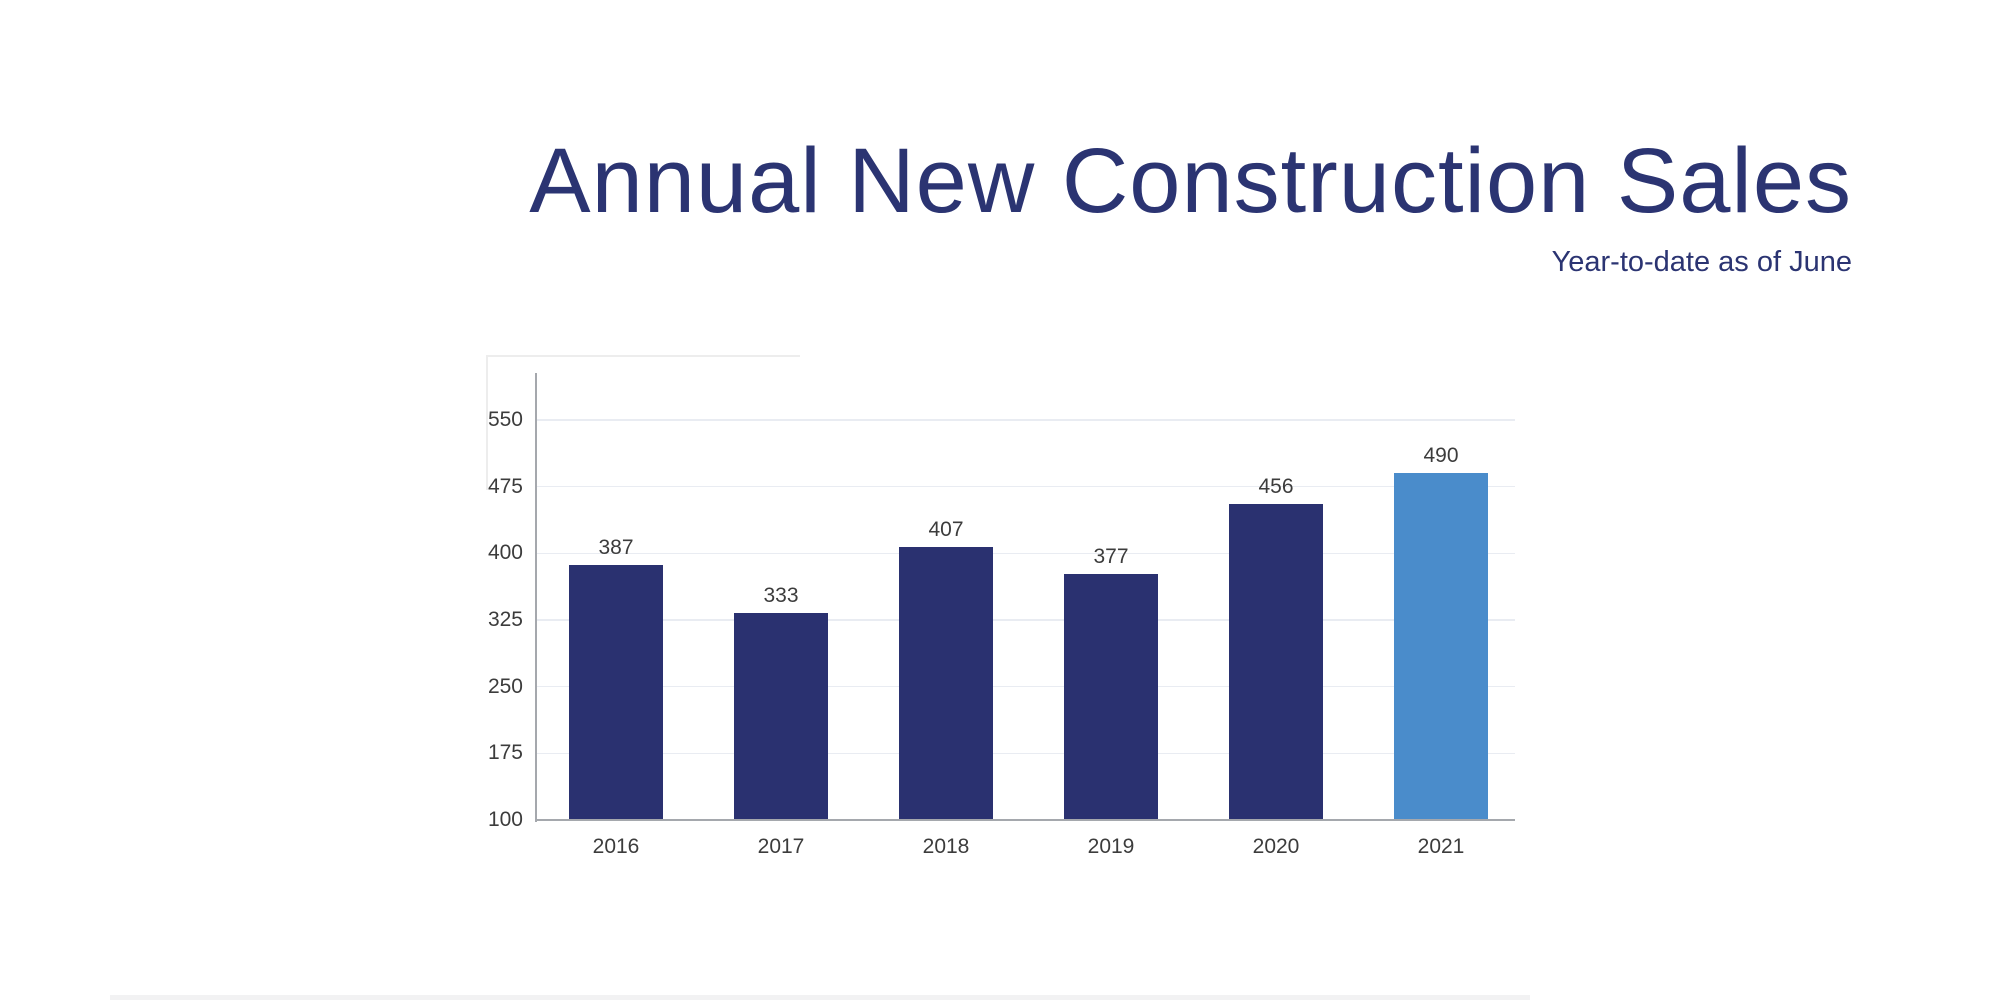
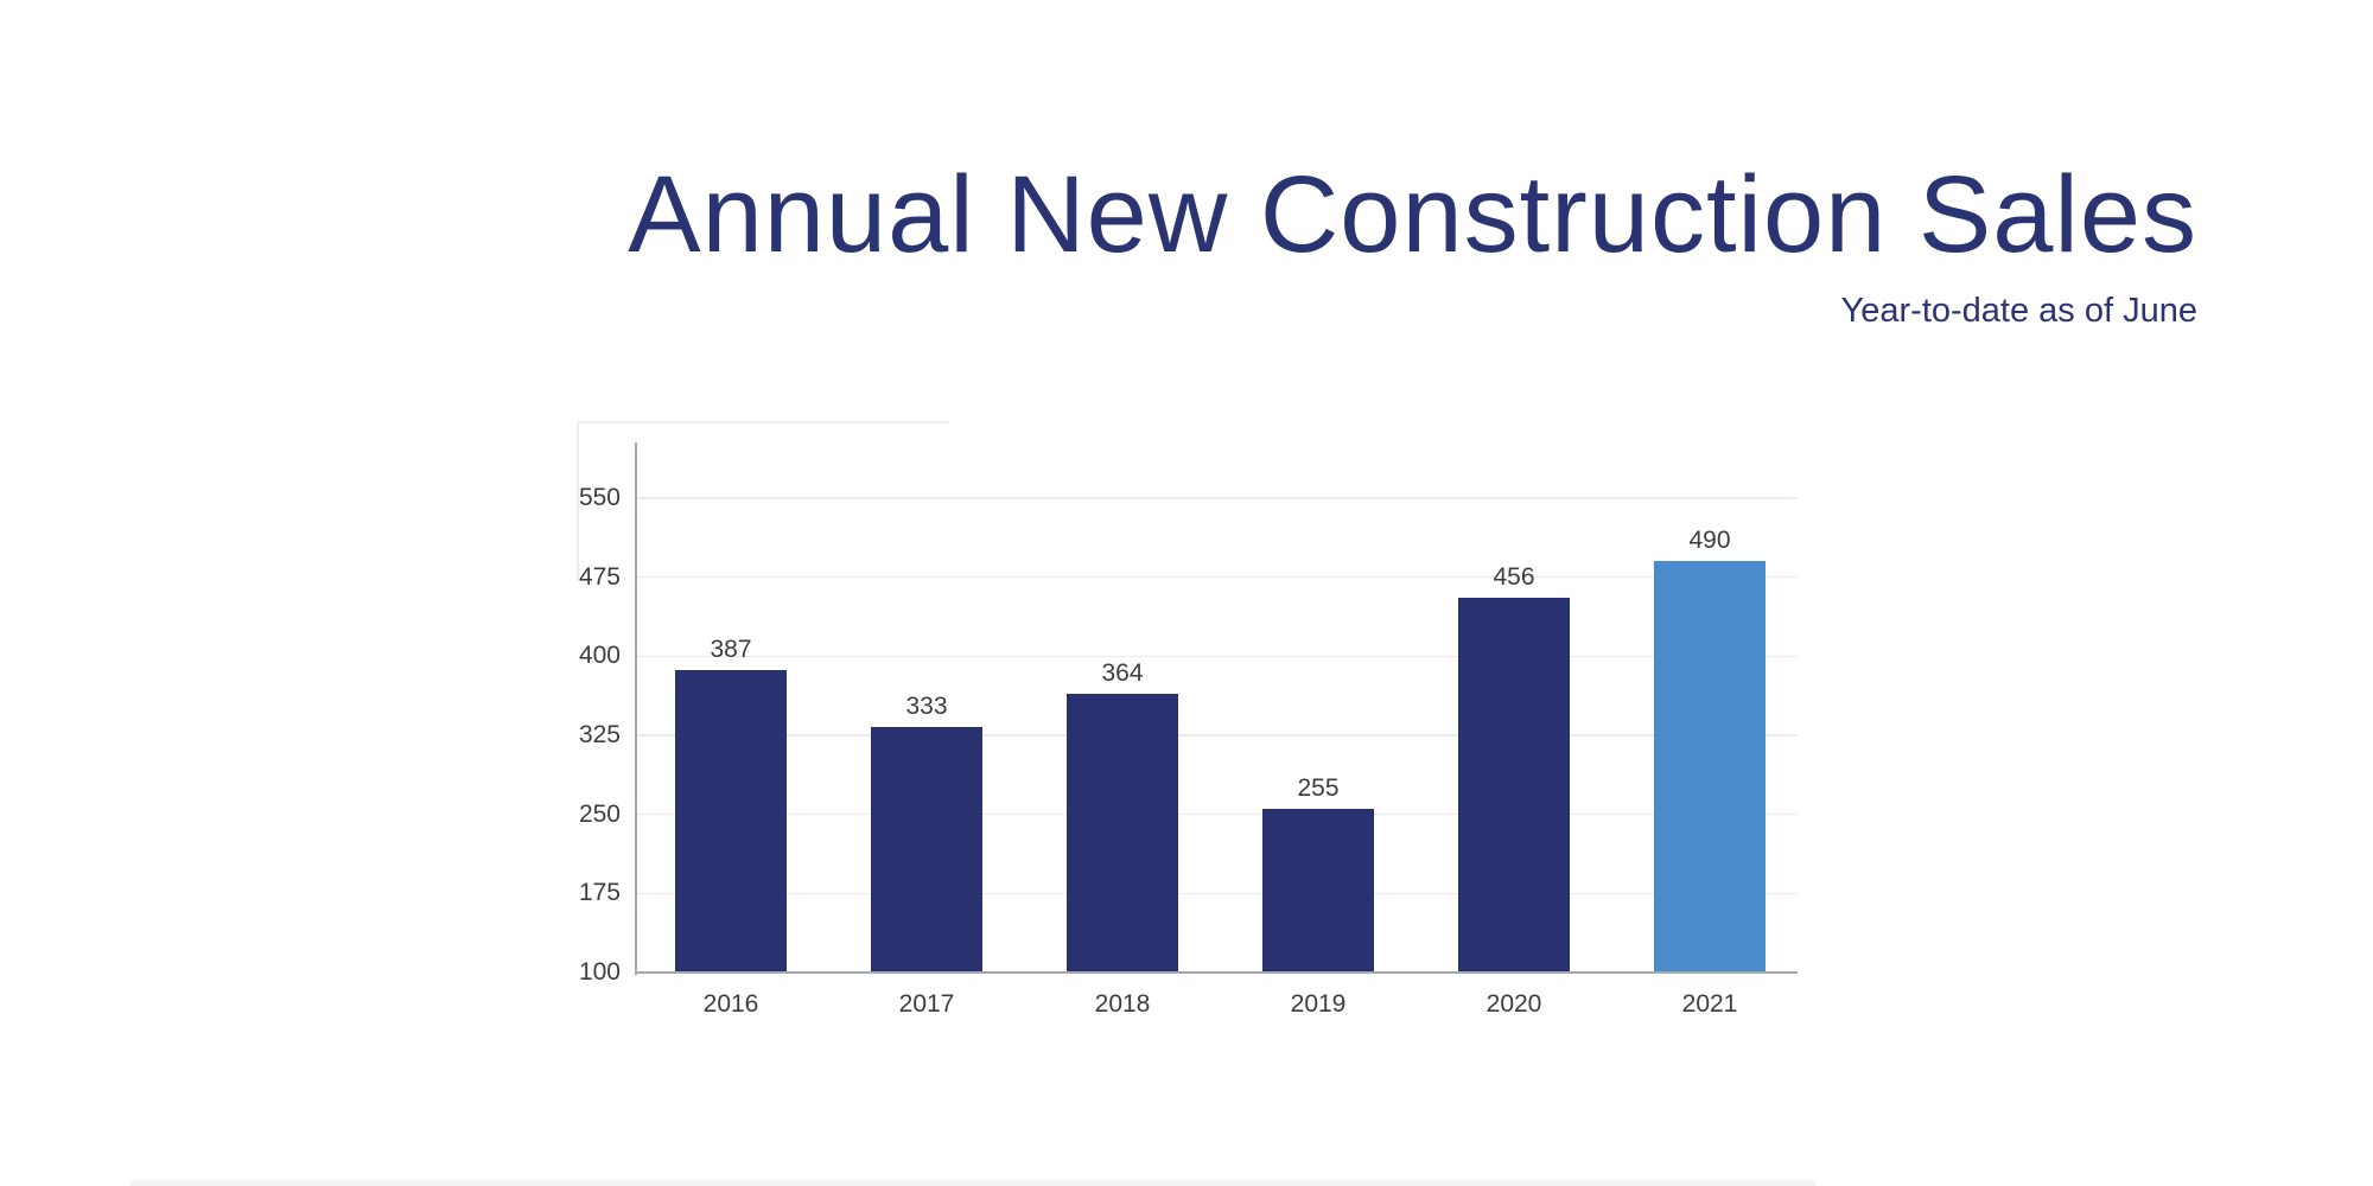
2018: 407 -> 364
2019: 377 -> 255
